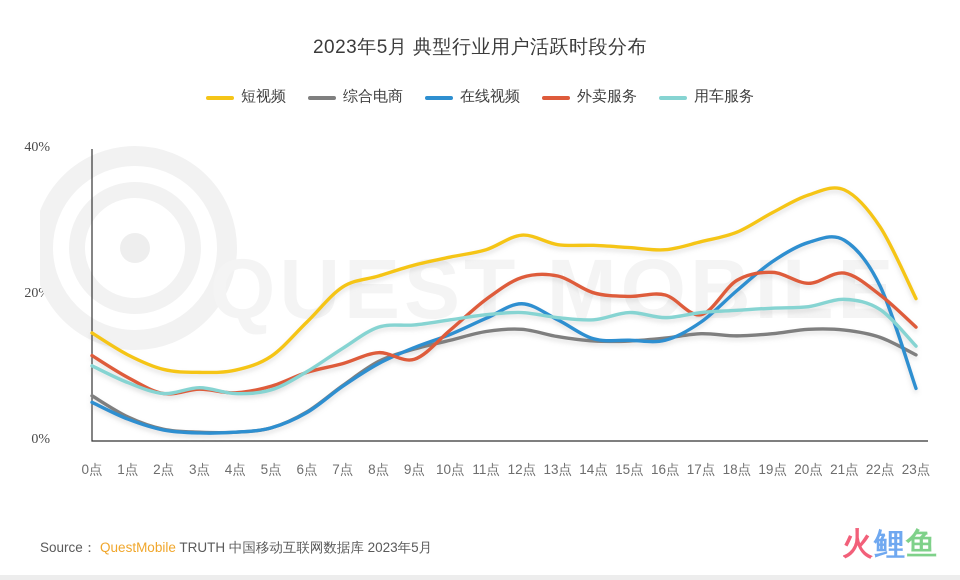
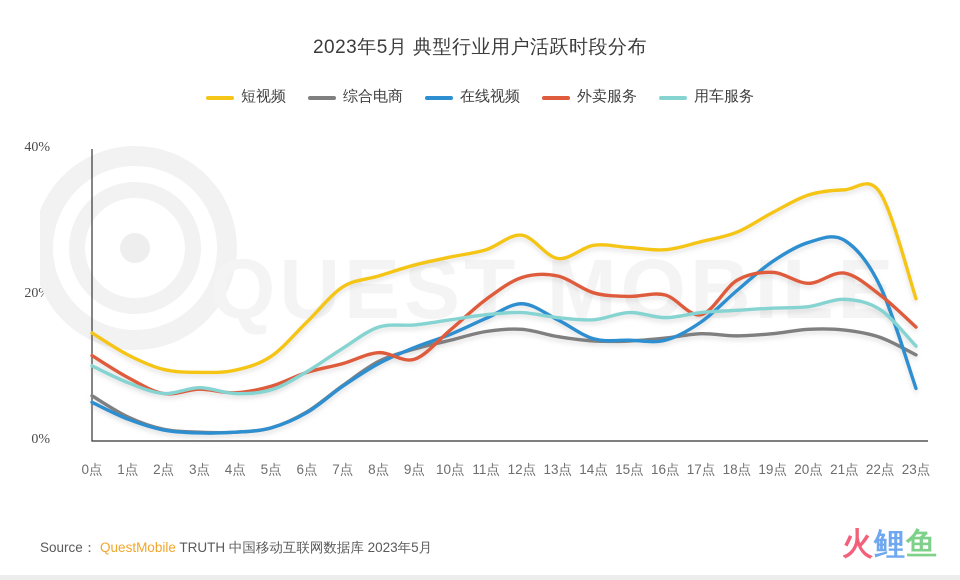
短视频/13点: 27% -> 25%
短视频/22点: 29% -> 34%
